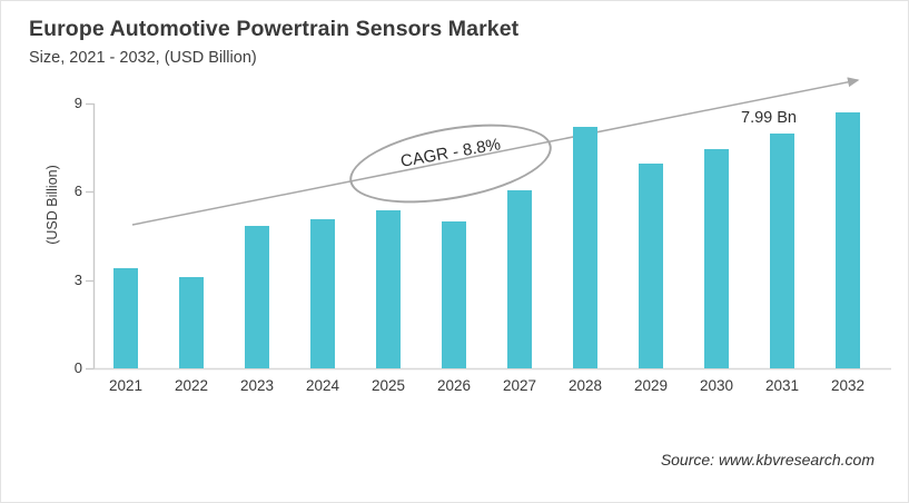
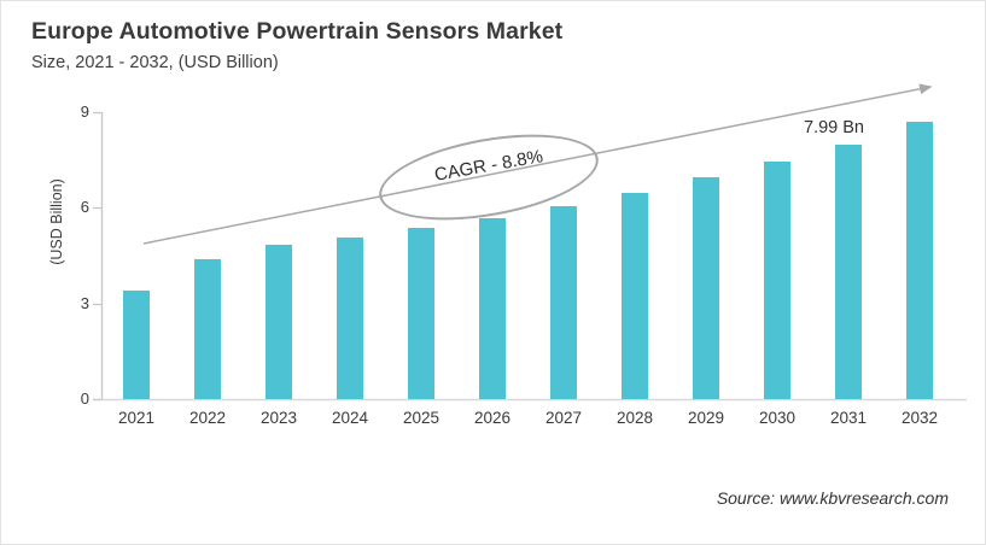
2022: 3.1 -> 4.4
2026: 5.0 -> 5.7
2028: 8.2 -> 6.5
